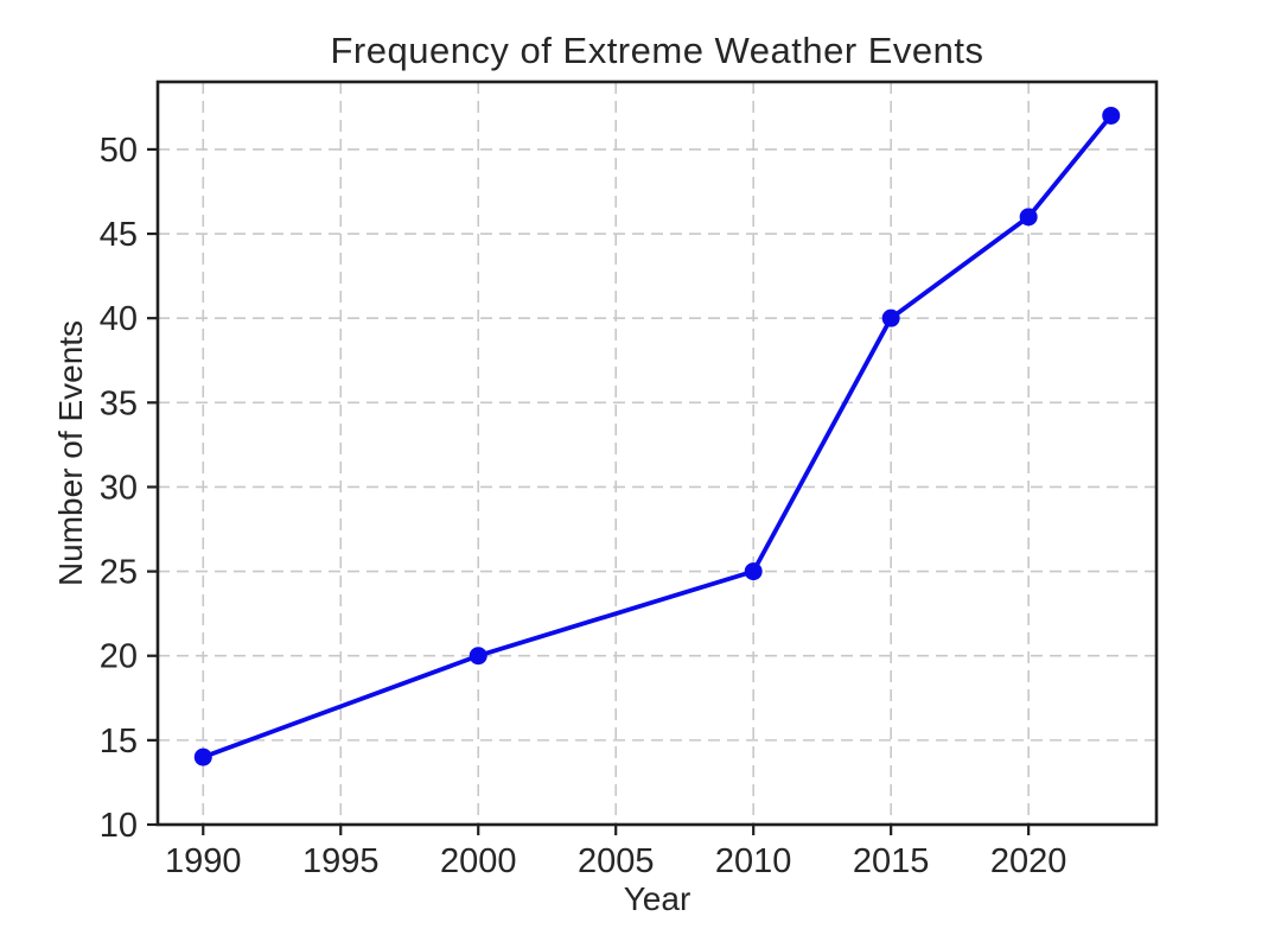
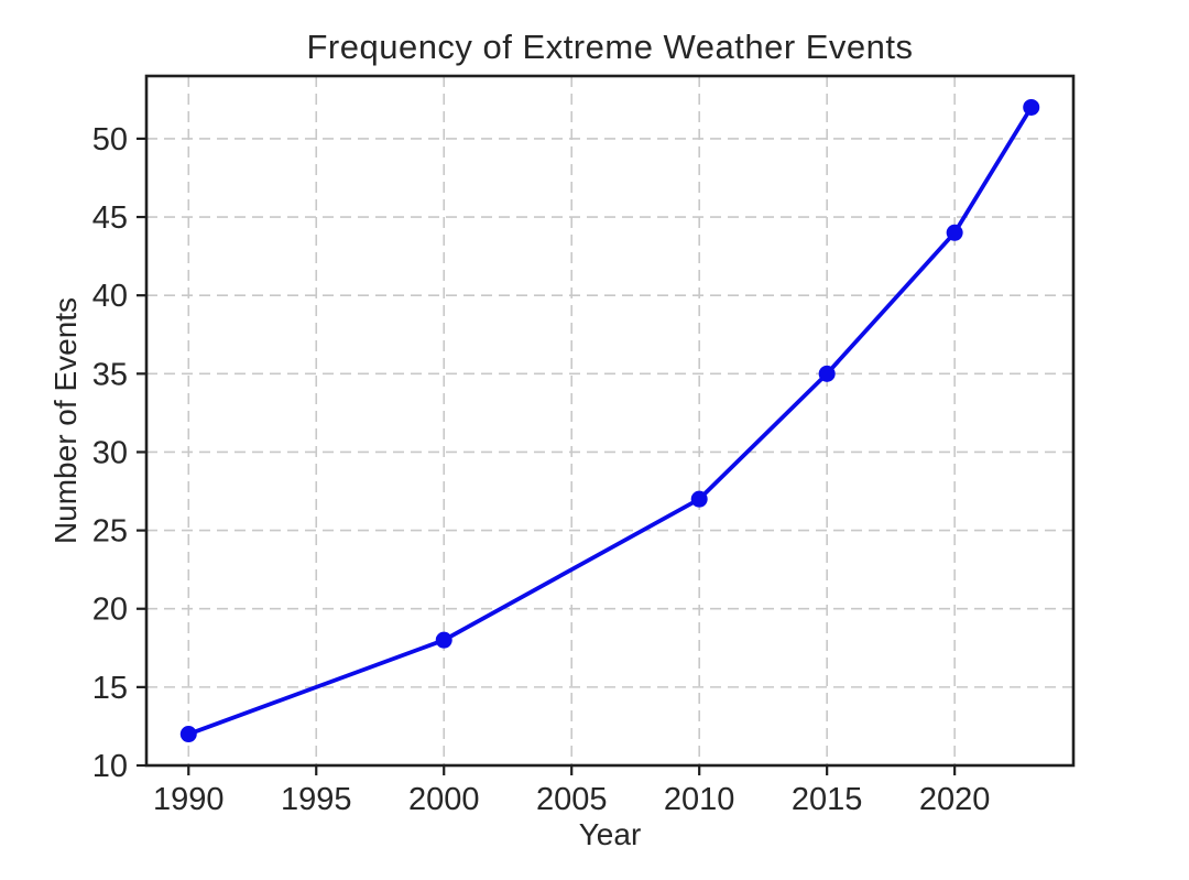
1990: 14 -> 12
2000: 20 -> 18
2010: 25 -> 27
2015: 40 -> 35
2020: 46 -> 44
